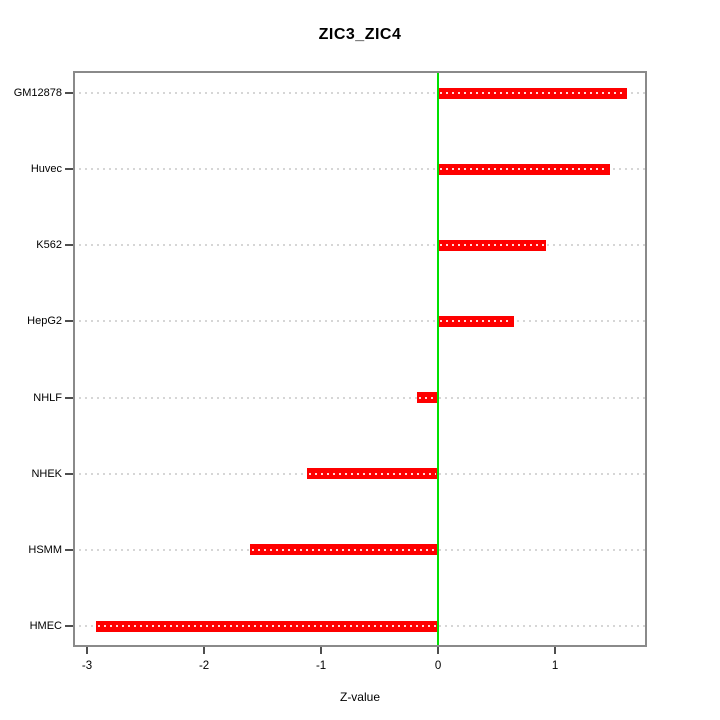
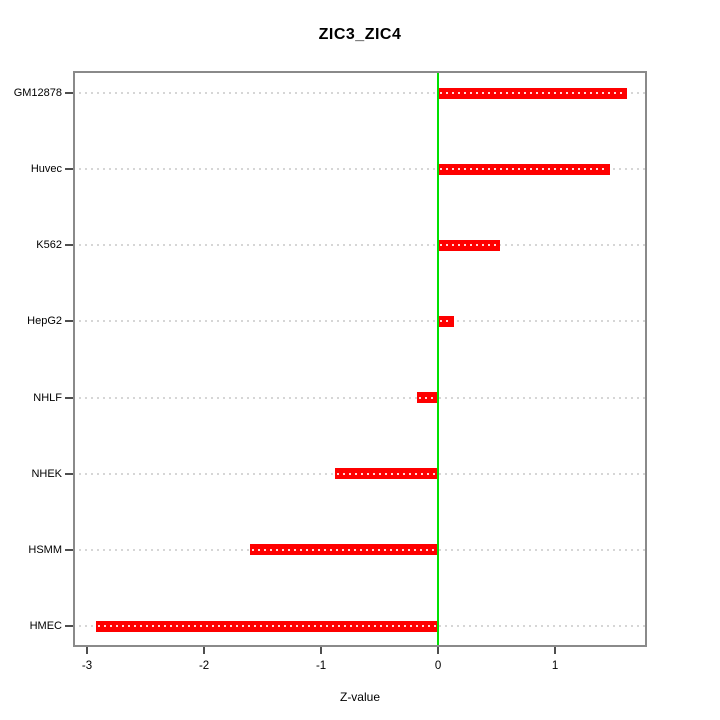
K562: 0.92 -> 0.53
HepG2: 0.65 -> 0.14
NHEK: -1.12 -> -0.88
